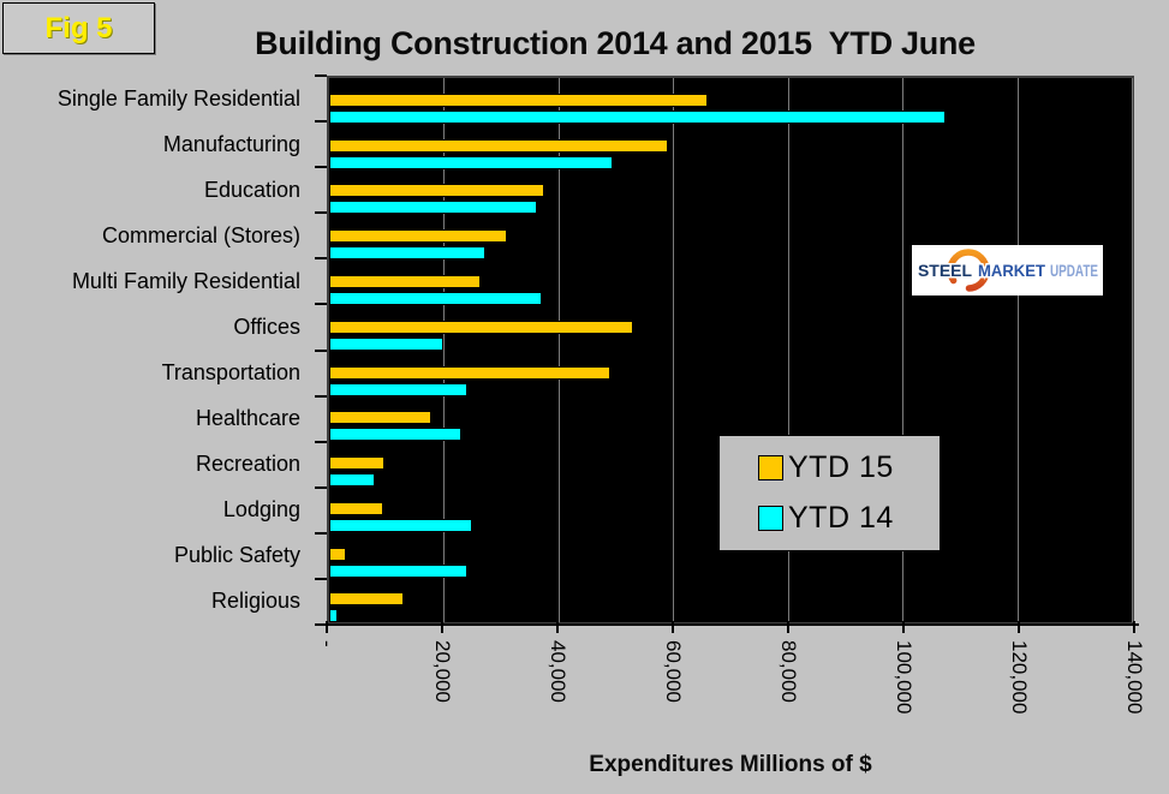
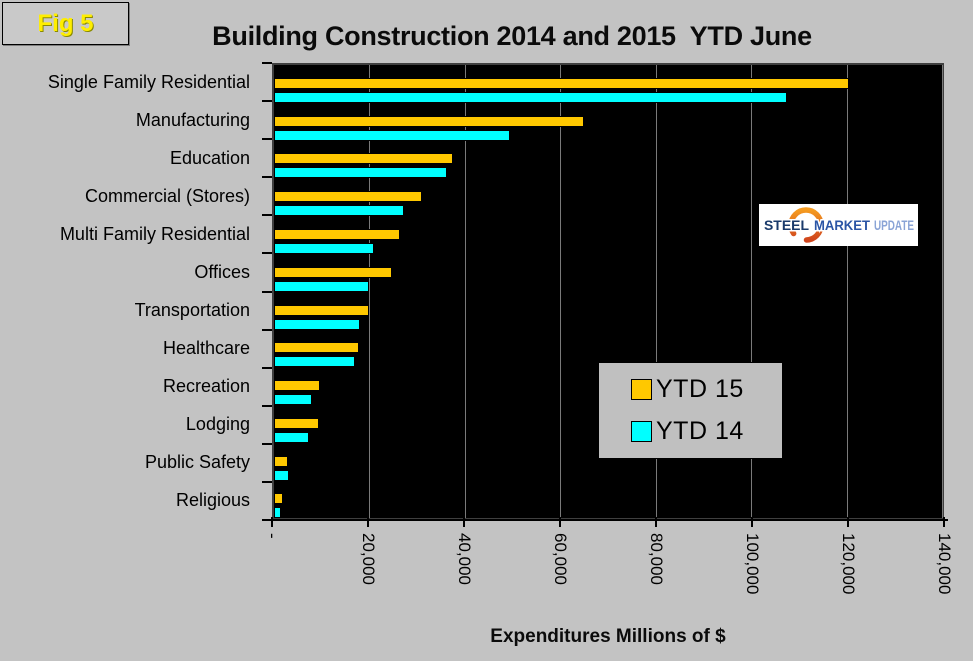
YTD 15/Single Family Residential: 66000 -> 120000
YTD 15/Manufacturing: 59000 -> 65000
YTD 14/Multi Family Residential: 37000 -> 21000
YTD 15/Offices: 53000 -> 25000
YTD 15/Transportation: 49000 -> 20000
YTD 14/Transportation: 24000 -> 18000
YTD 14/Healthcare: 23000 -> 17000
YTD 14/Lodging: 25000 -> 7000
YTD 14/Public Safety: 24000 -> 3000
YTD 15/Religious: 13000 -> 2000
